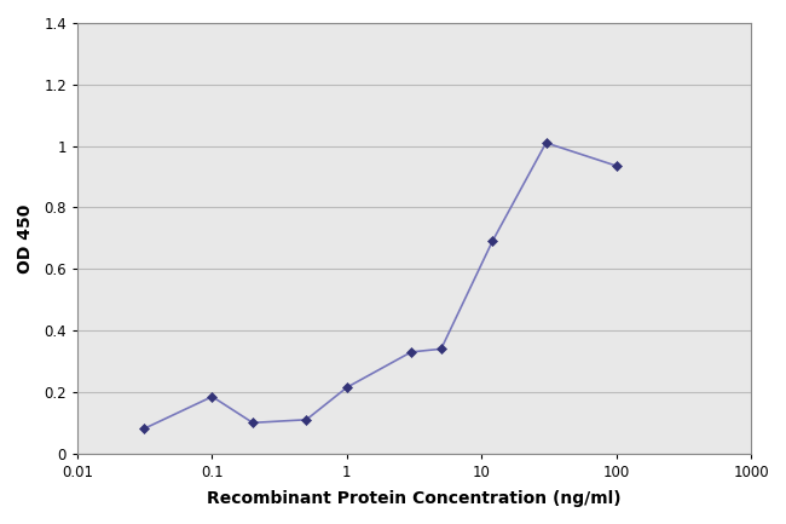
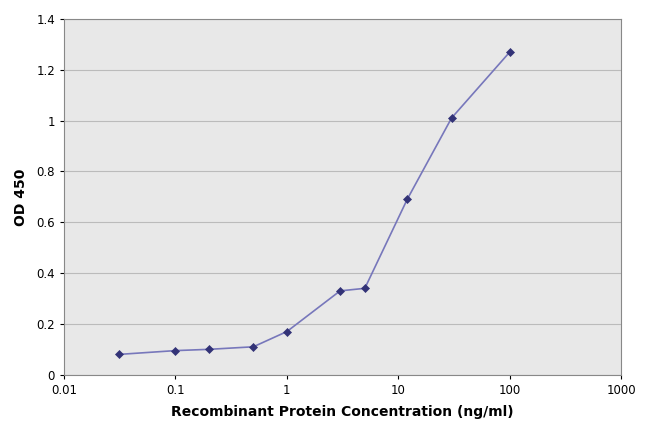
0.1: 0.185 -> 0.095
1: 0.215 -> 0.170
100: 0.935 -> 1.270
